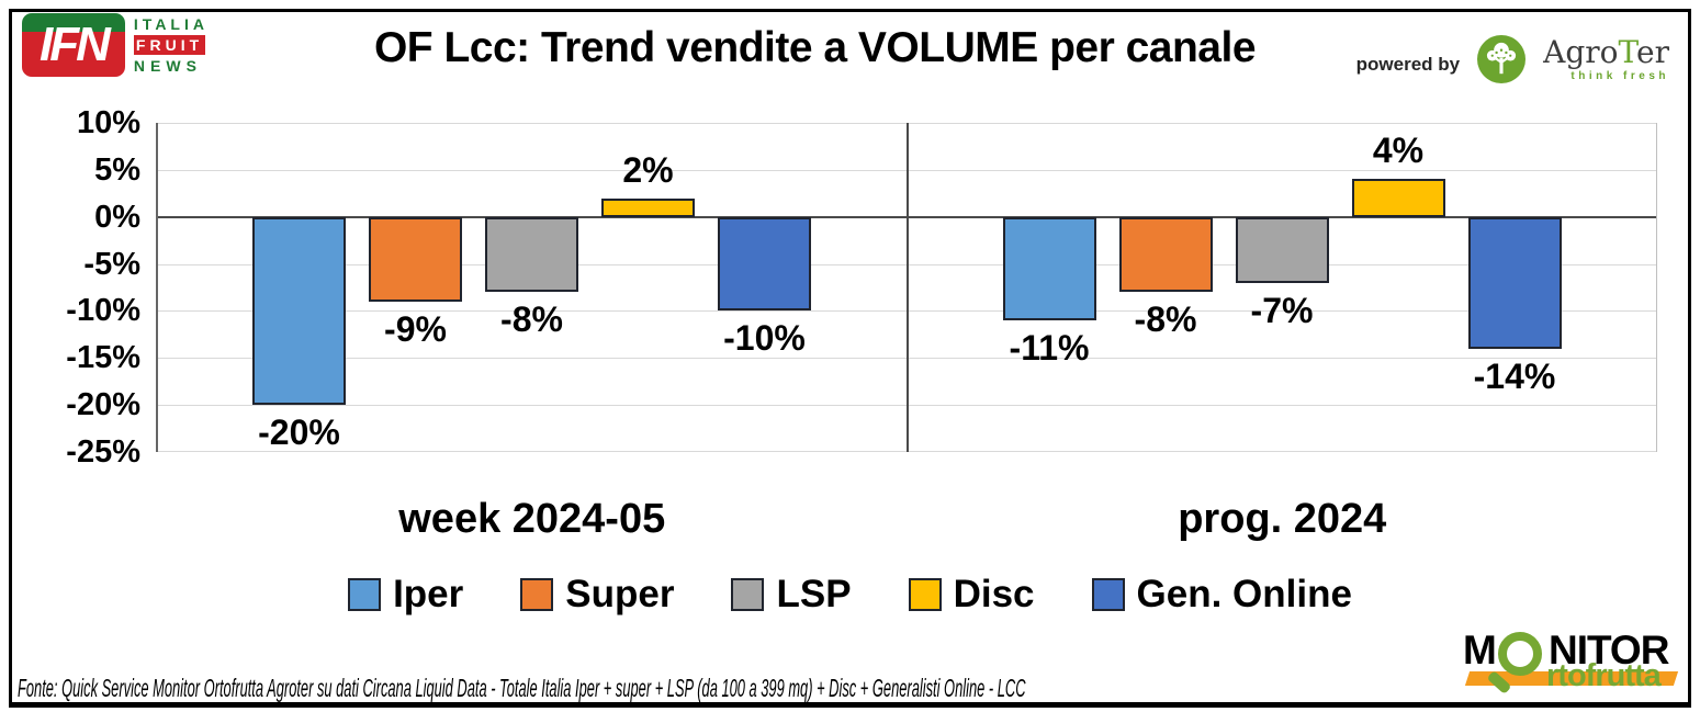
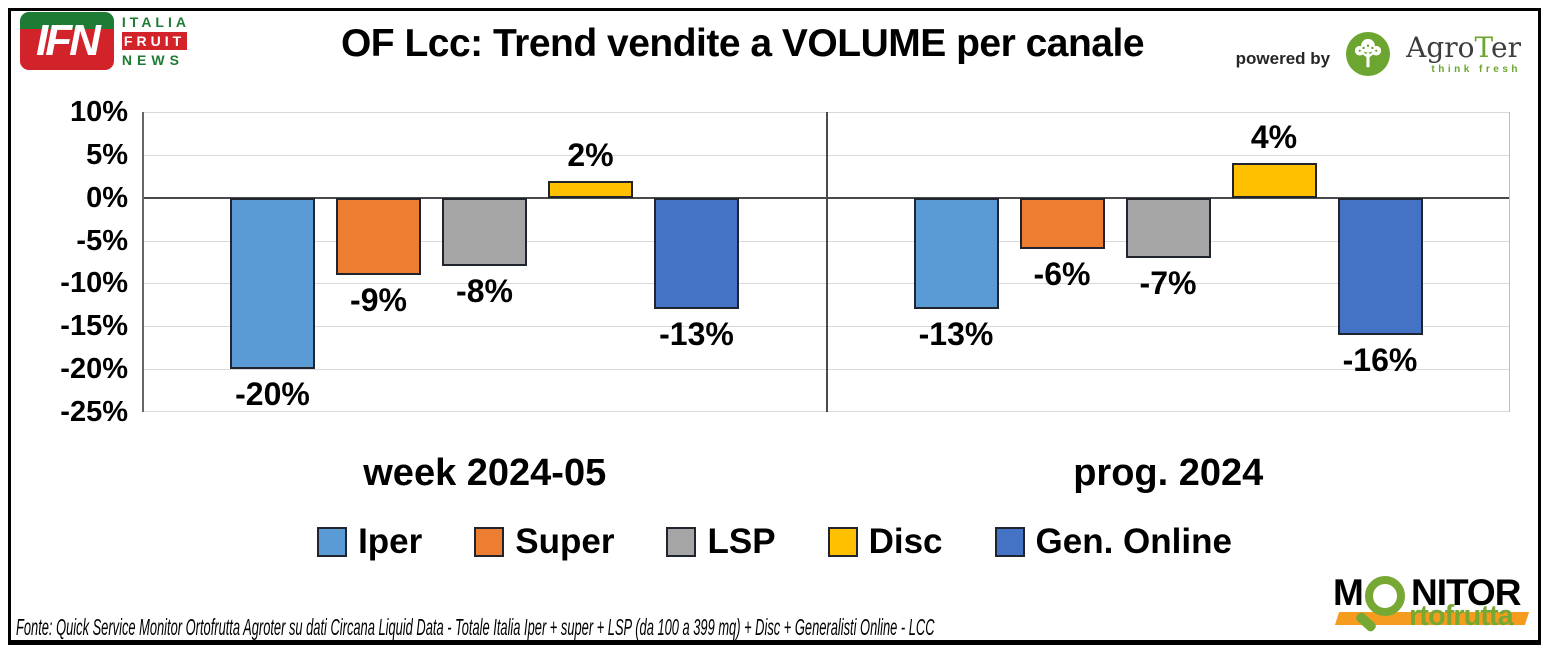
Gen. Online/week 2024-05: -10% -> -13%
Iper/prog. 2024: -11% -> -13%
Super/prog. 2024: -8% -> -6%
Gen. Online/prog. 2024: -14% -> -16%
